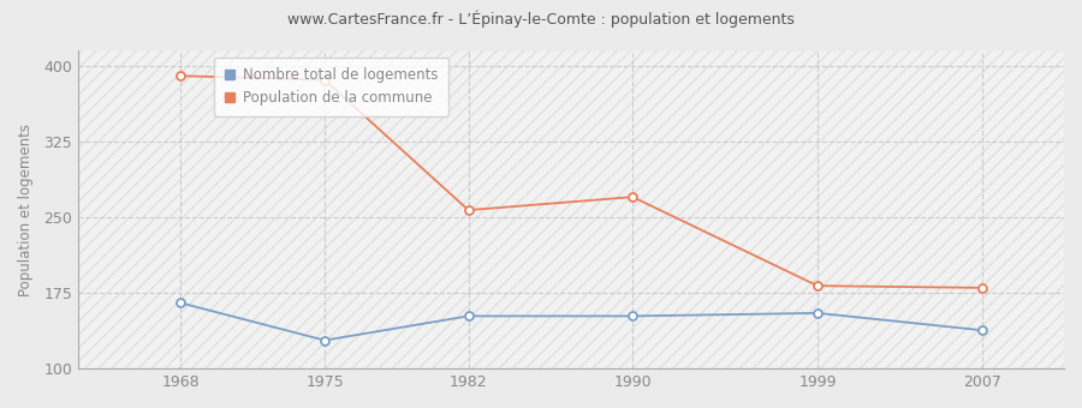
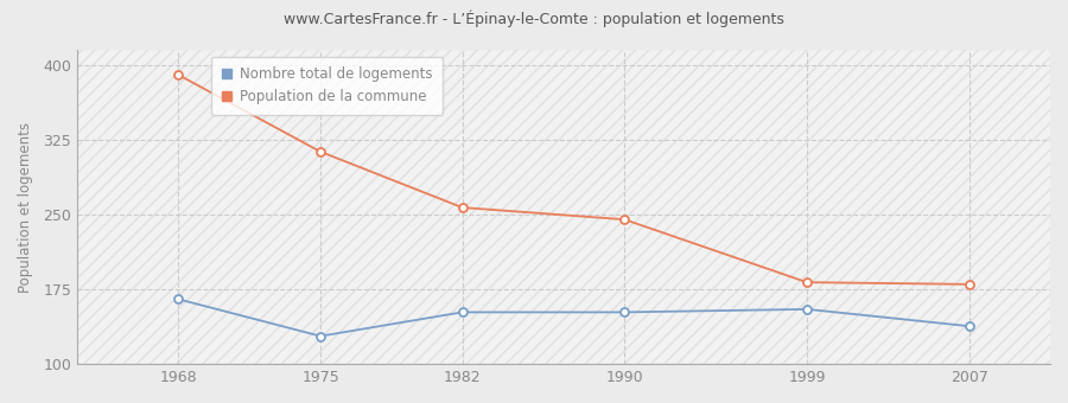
Population de la commune/1975: 386 -> 313
Population de la commune/1990: 270 -> 245
